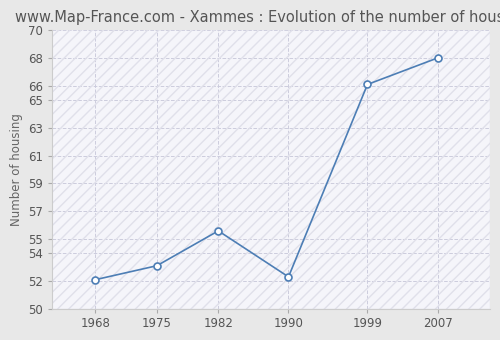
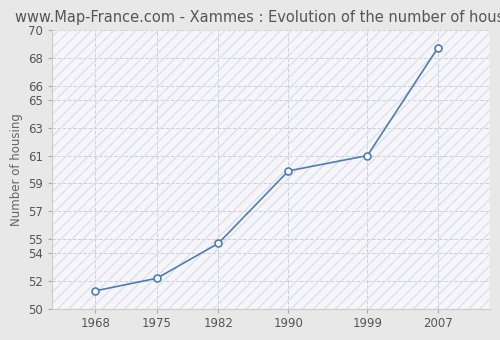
1968: 52.1 -> 51.3
1975: 53.1 -> 52.2
1982: 55.6 -> 54.7
1990: 52.3 -> 59.9
1999: 66.1 -> 61.0
2007: 68.0 -> 68.7
